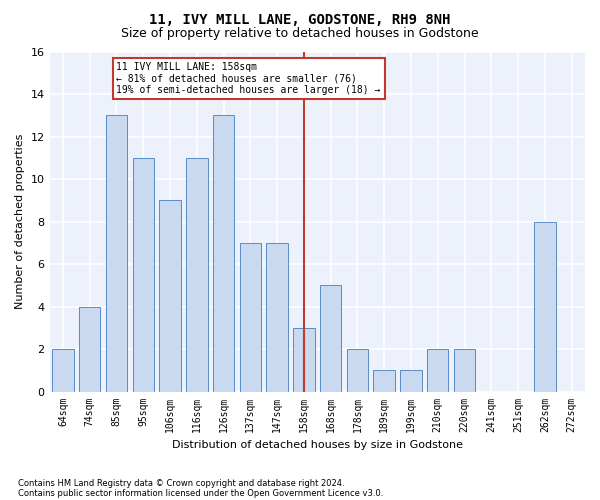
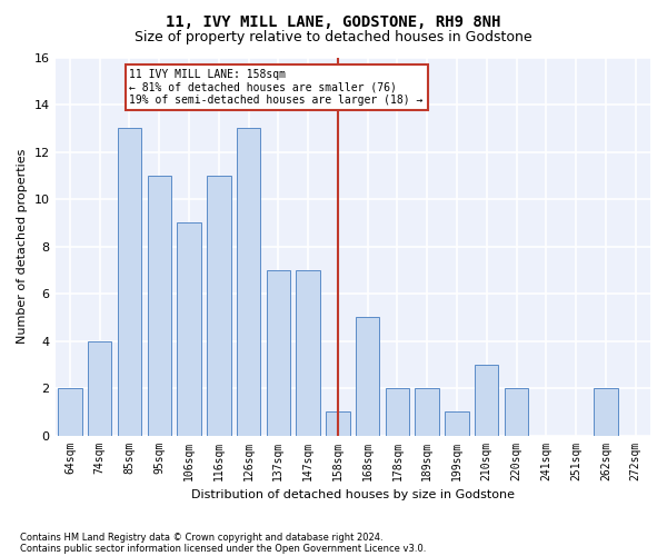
158sqm: 3 -> 1
189sqm: 1 -> 2
210sqm: 2 -> 3
262sqm: 8 -> 2
